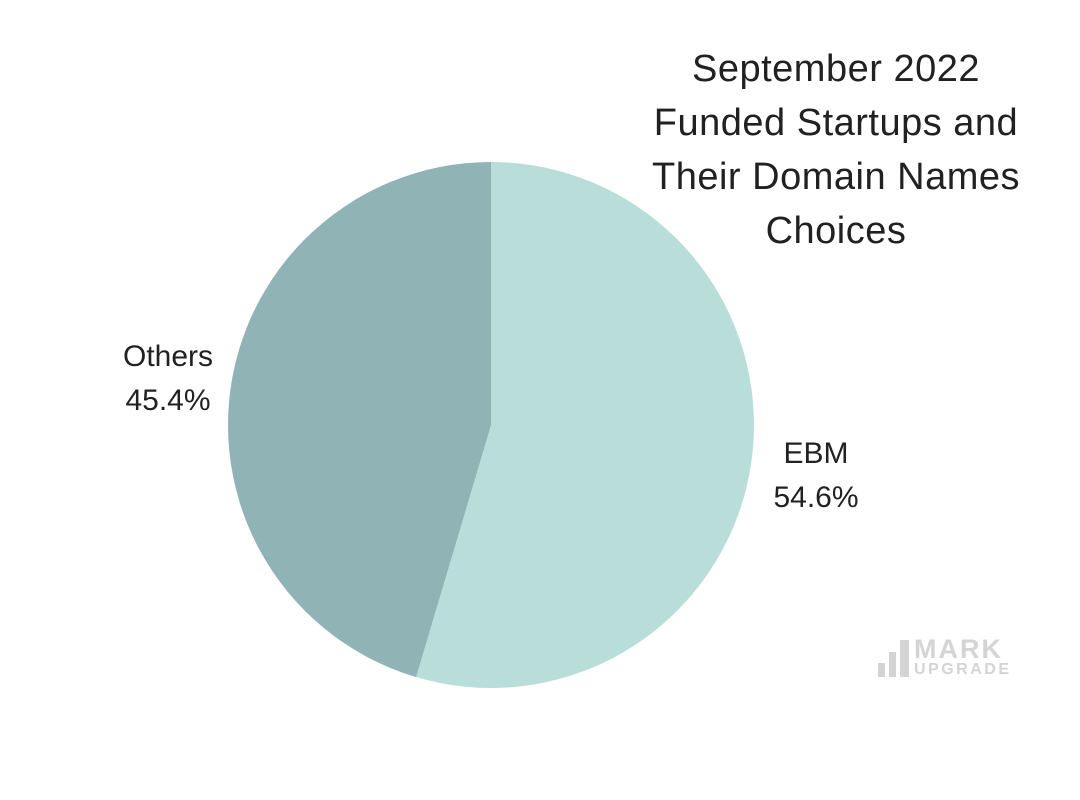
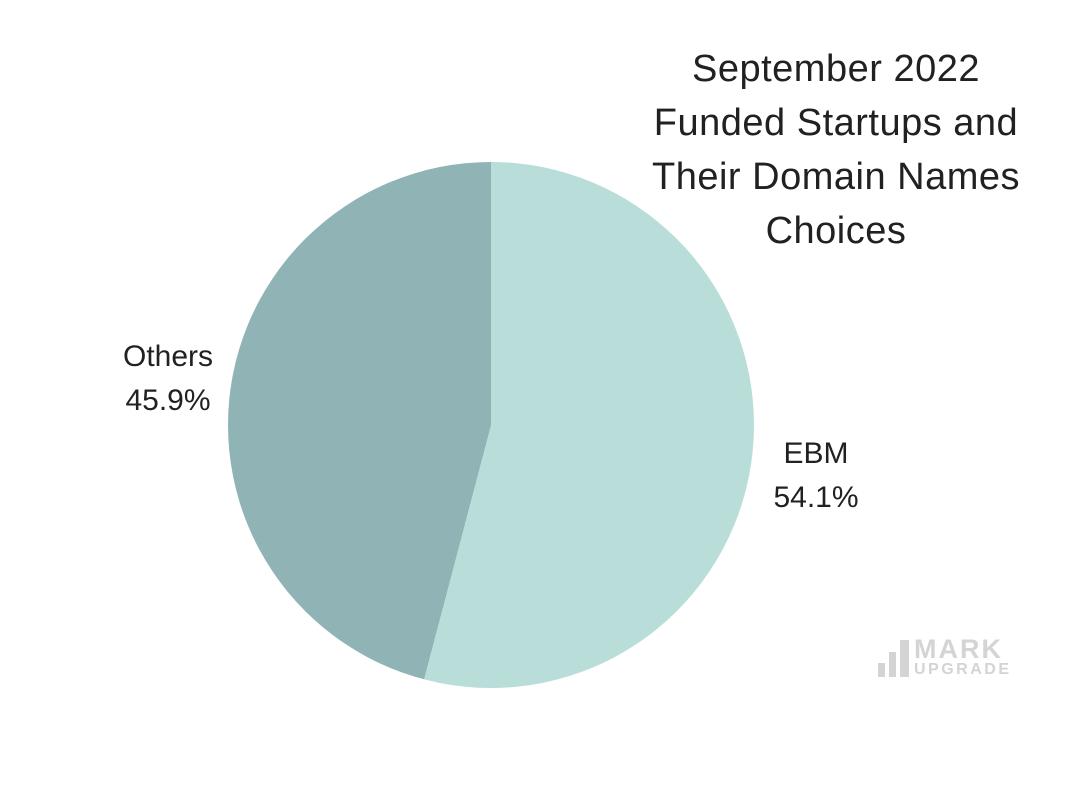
EBM: 54.6% -> 54.1%
Others: 45.4% -> 45.9%
